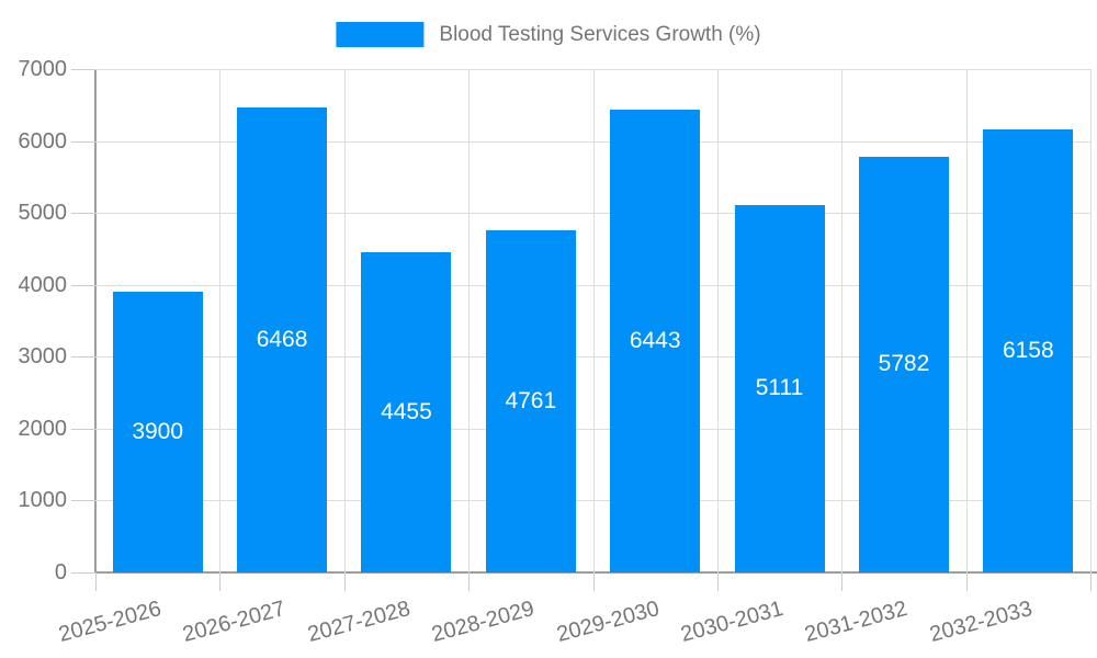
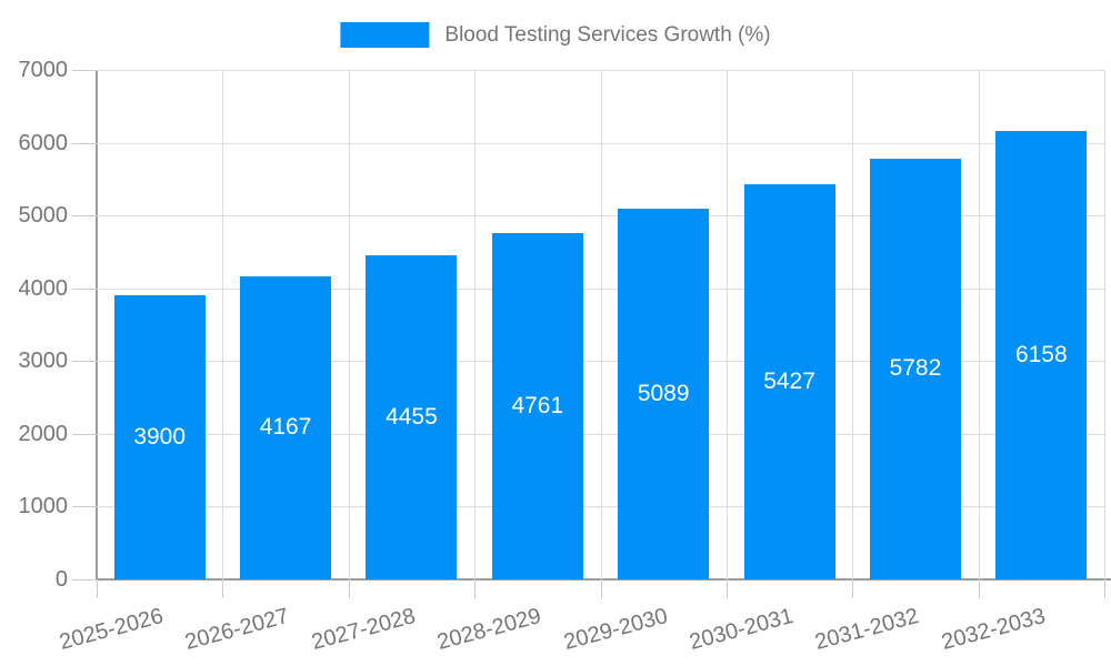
2026-2027: 6468 -> 4167
2029-2030: 6443 -> 5089
2030-2031: 5111 -> 5427
